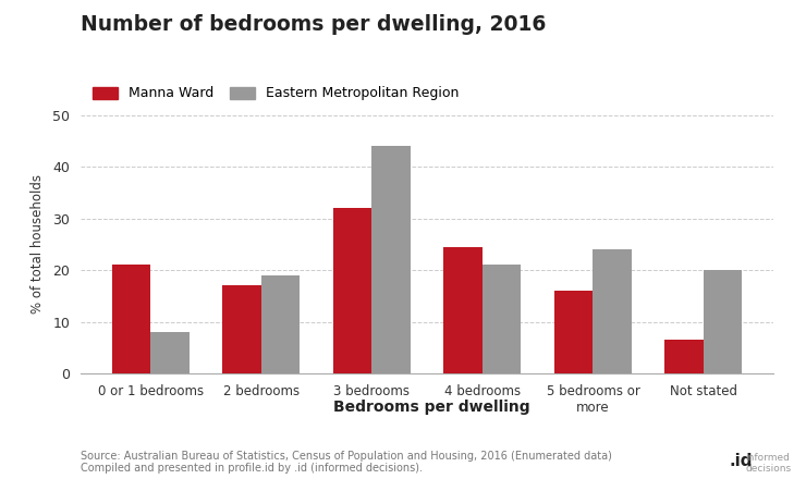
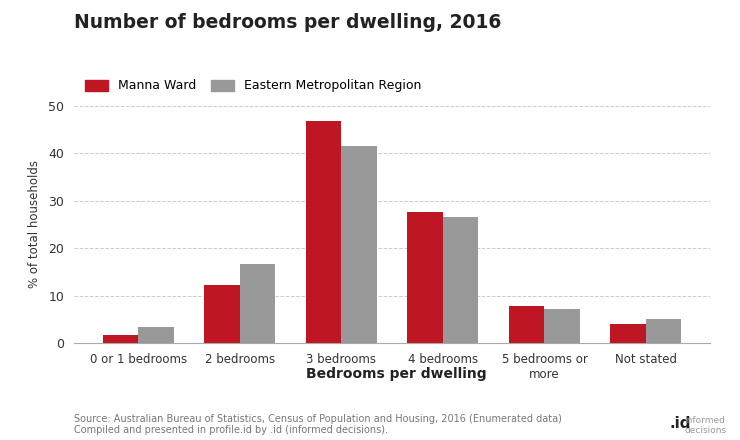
Manna Ward/0 or 1 bedrooms: 21.0 -> 1.7
Eastern Metropolitan Region/0 or 1 bedrooms: 8.0 -> 3.5
Manna Ward/2 bedrooms: 17.0 -> 12.2
Eastern Metropolitan Region/2 bedrooms: 19.0 -> 16.6
Manna Ward/3 bedrooms: 32.0 -> 46.8
Eastern Metropolitan Region/3 bedrooms: 44.0 -> 41.4
Manna Ward/4 bedrooms: 24.5 -> 27.7
Eastern Metropolitan Region/4 bedrooms: 21.0 -> 26.6
Manna Ward/5 bedrooms or more: 16.0 -> 7.8
Eastern Metropolitan Region/5 bedrooms or more: 24.0 -> 7.1
Manna Ward/Not stated: 6.5 -> 4.1
Eastern Metropolitan Region/Not stated: 20.0 -> 5.0
